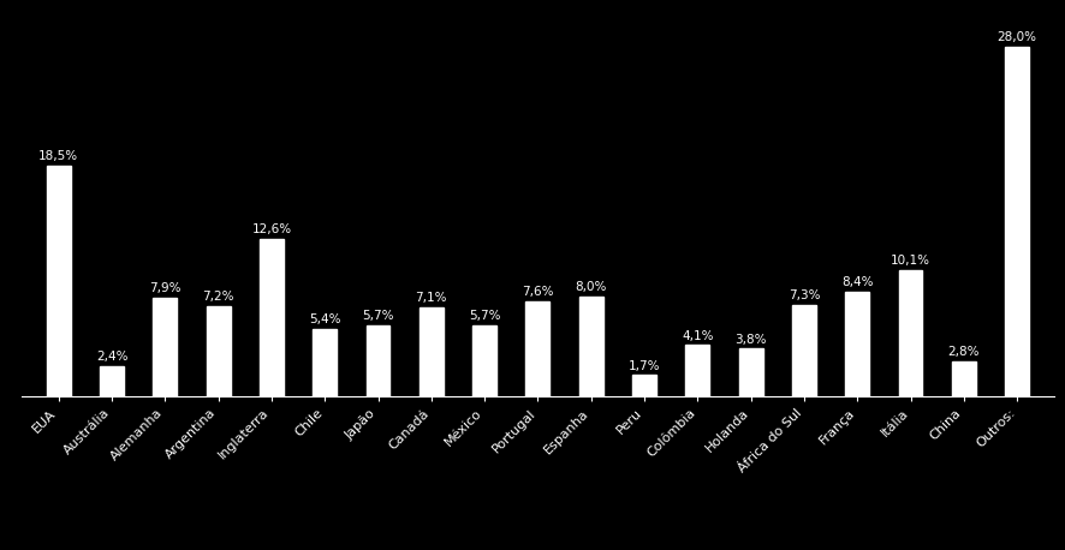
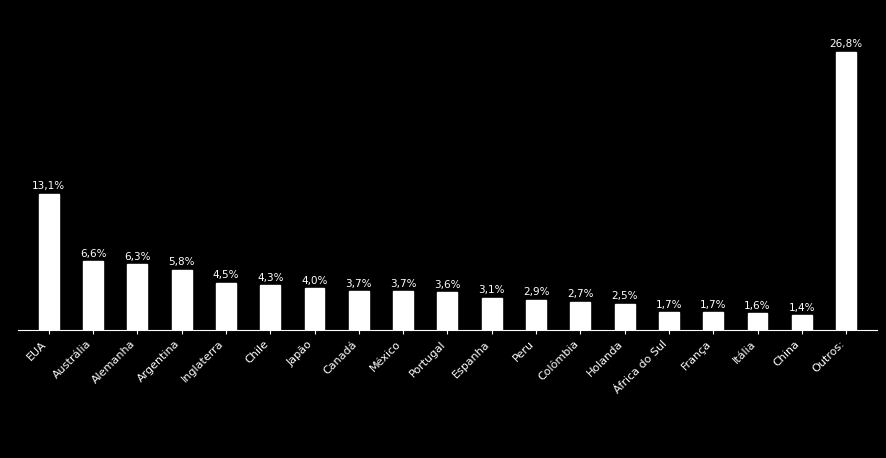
EUA: 18,5% -> 13,1%
Austrália: 2,4% -> 6,6%
Alemanha: 7,9% -> 6,3%
Argentina: 7,2% -> 5,8%
Inglaterra: 12,6% -> 4,5%
Chile: 5,4% -> 4,3%
Japão: 5,7% -> 4,0%
Canadá: 7,1% -> 3,7%
México: 5,7% -> 3,7%
Portugal: 7,6% -> 3,6%
Espanha: 8,0% -> 3,1%
Peru: 1,7% -> 2,9%
Colômbia: 4,1% -> 2,7%
Holanda: 3,8% -> 2,5%
África do Sul: 7,3% -> 1,7%
França: 8,4% -> 1,7%
Itália: 10,1% -> 1,6%
China: 2,8% -> 1,4%
Outros:: 28,0% -> 26,8%
